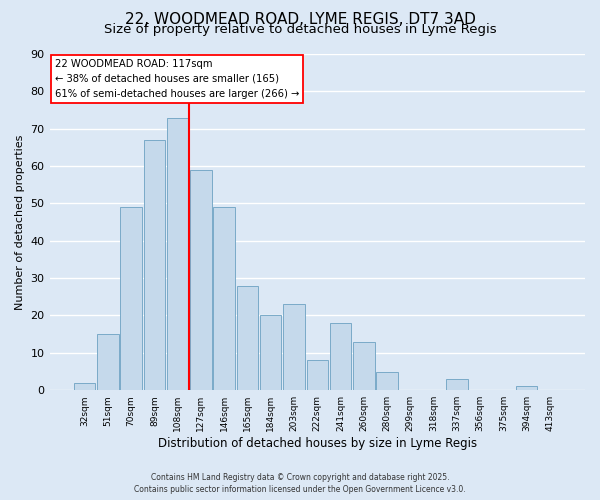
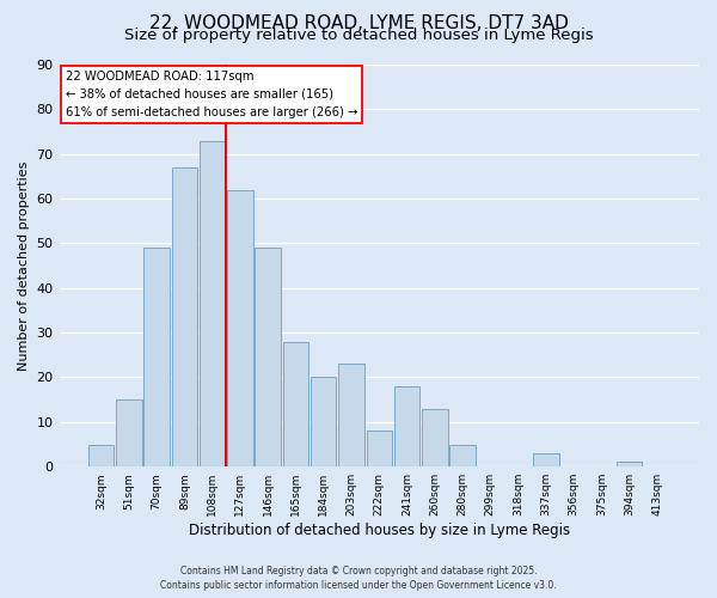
32sqm: 2 -> 5
127sqm: 59 -> 62
